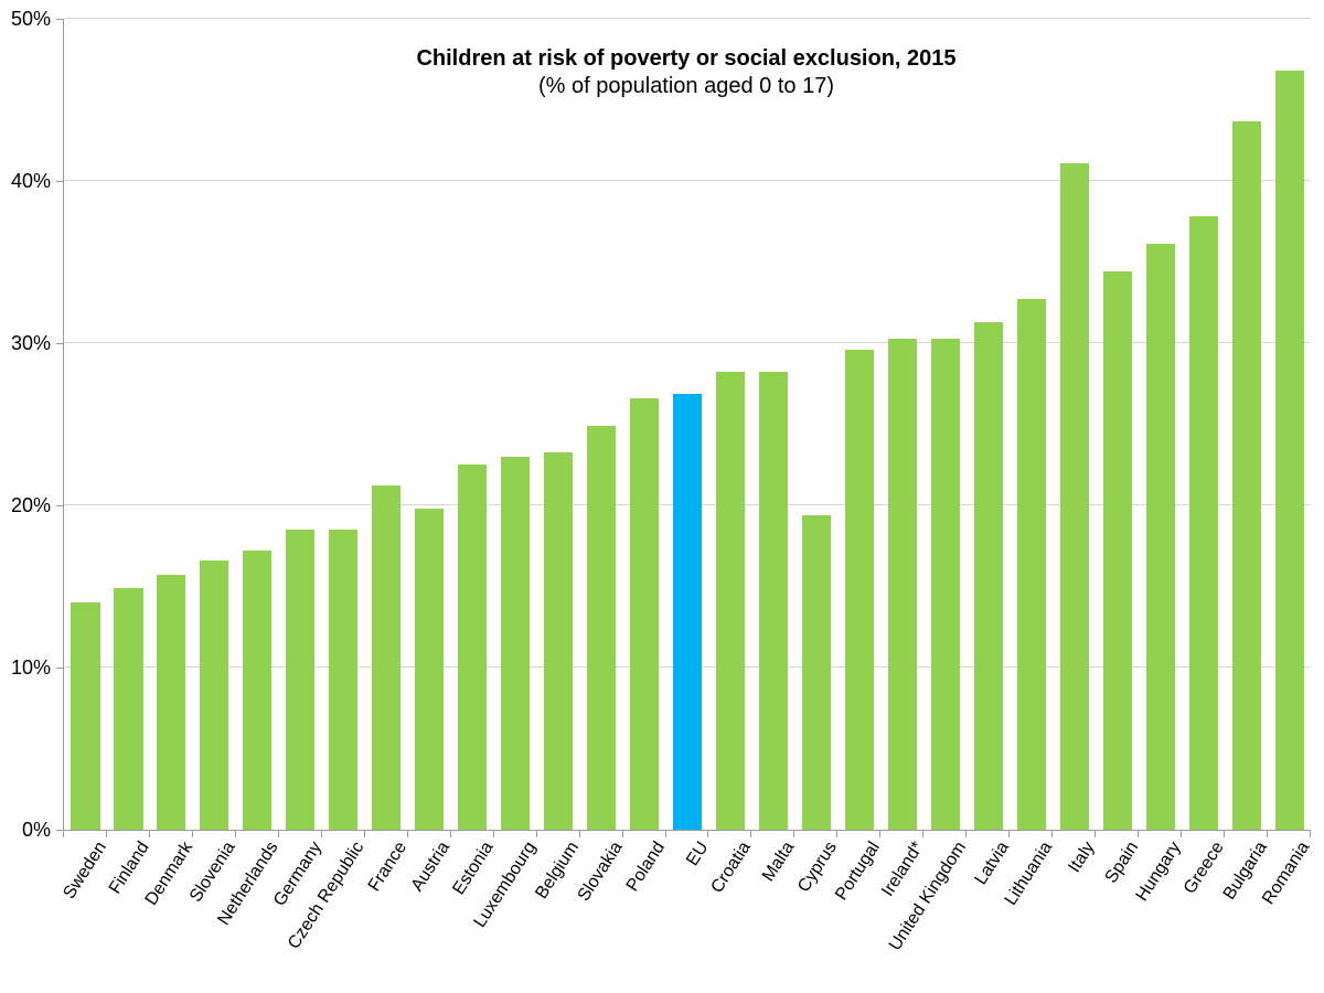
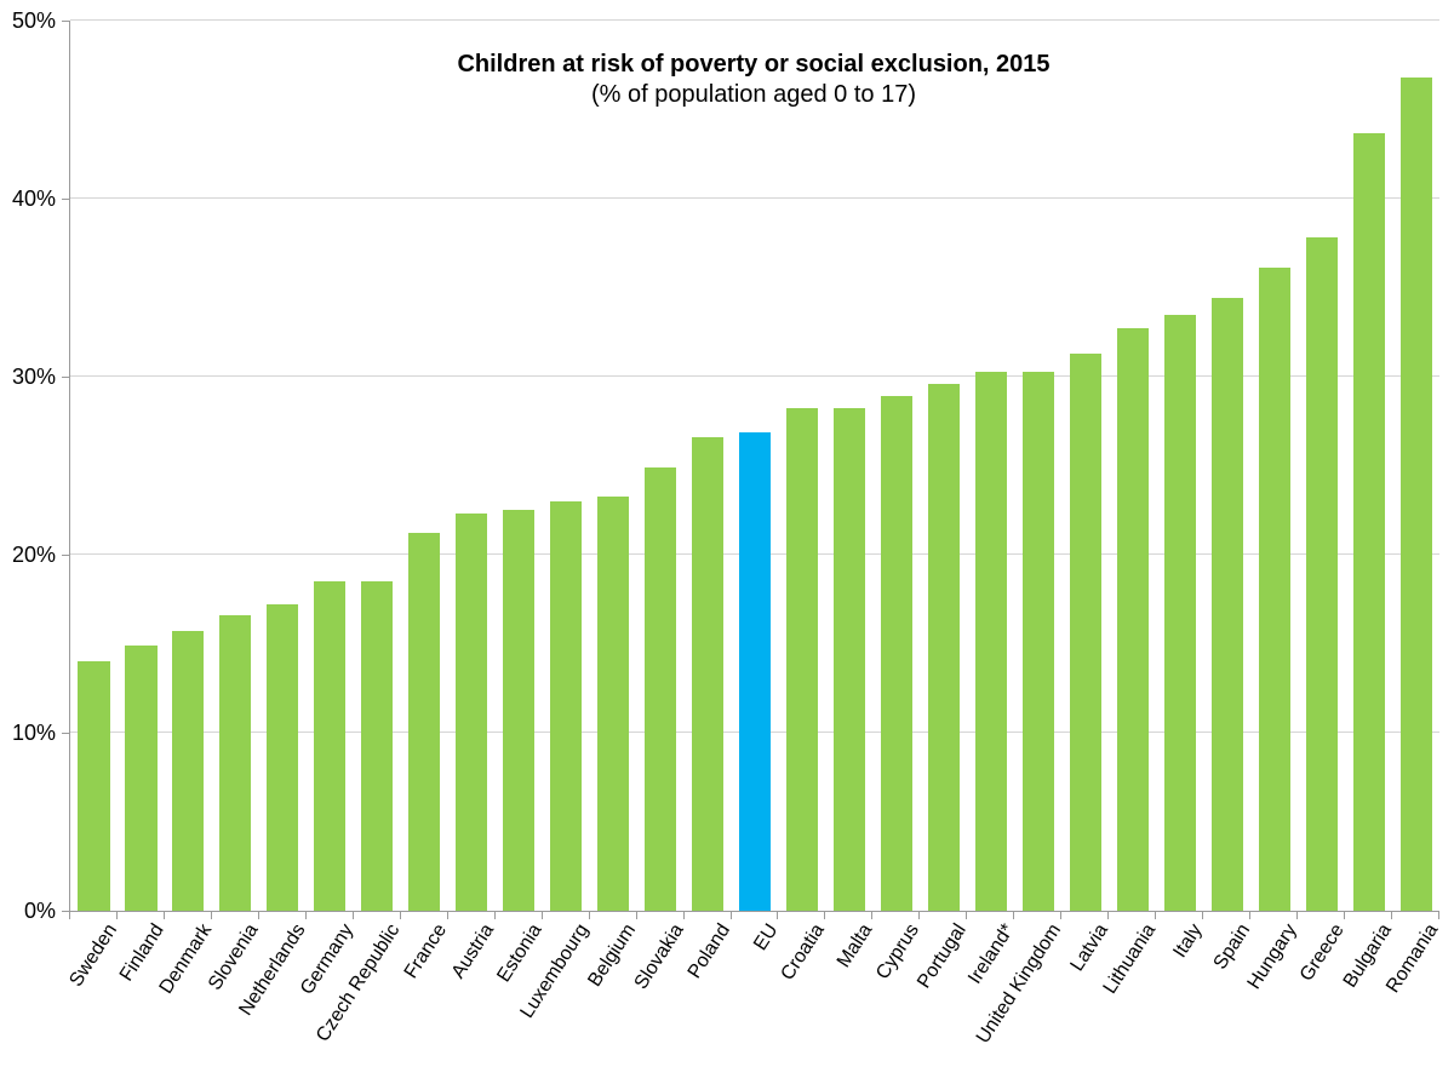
Austria: 19.8% -> 22.3%
Cyprus: 19.4% -> 28.9%
Italy: 41.1% -> 33.5%
